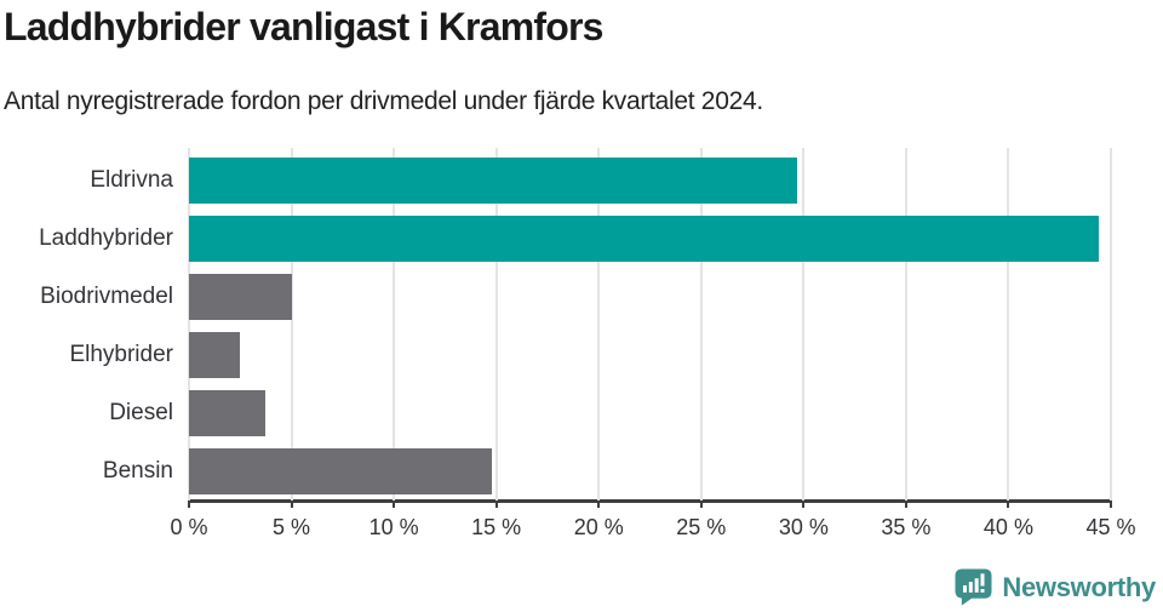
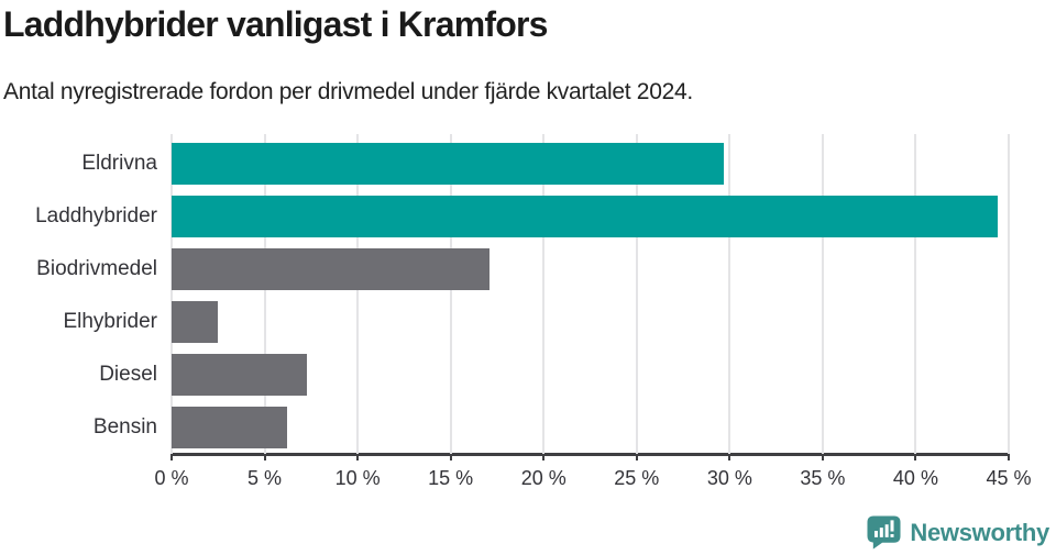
Biodrivmedel: 5.0% -> 17.1%
Diesel: 3.7% -> 7.3%
Bensin: 14.8% -> 6.2%
